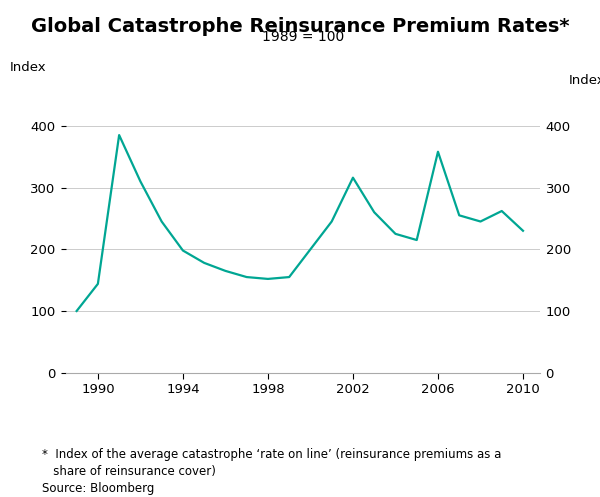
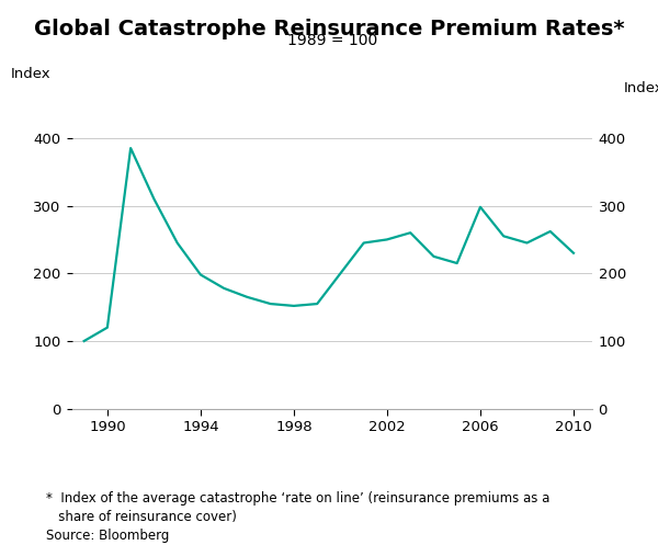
1990: 144 -> 120
2002: 316 -> 250
2006: 358 -> 298
